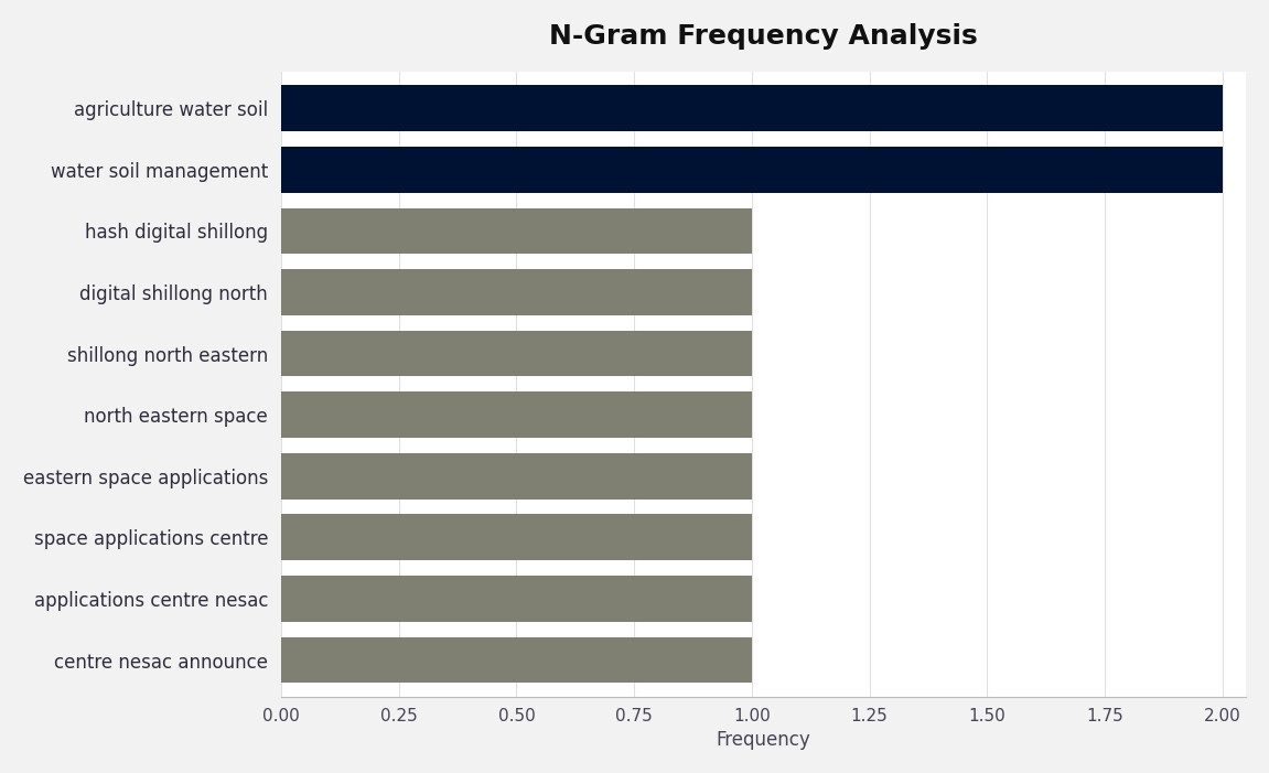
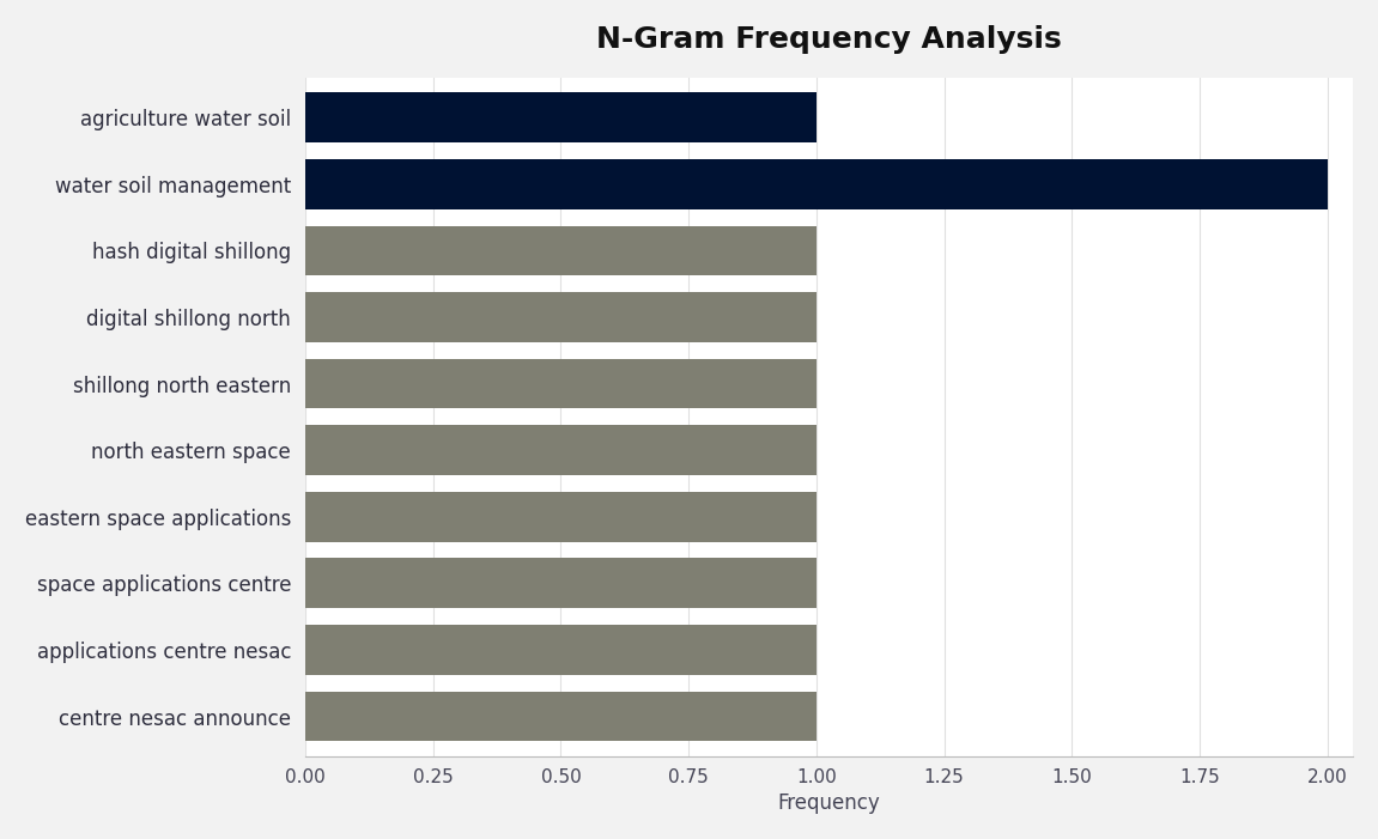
agriculture water soil: 2 -> 1
